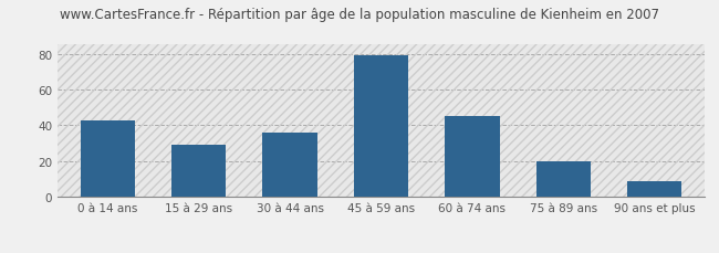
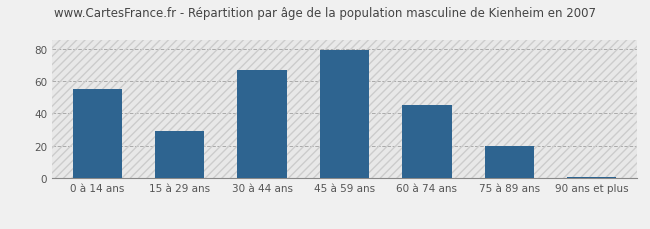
0 à 14 ans: 43 -> 55
30 à 44 ans: 36 -> 67
90 ans et plus: 9 -> 1
